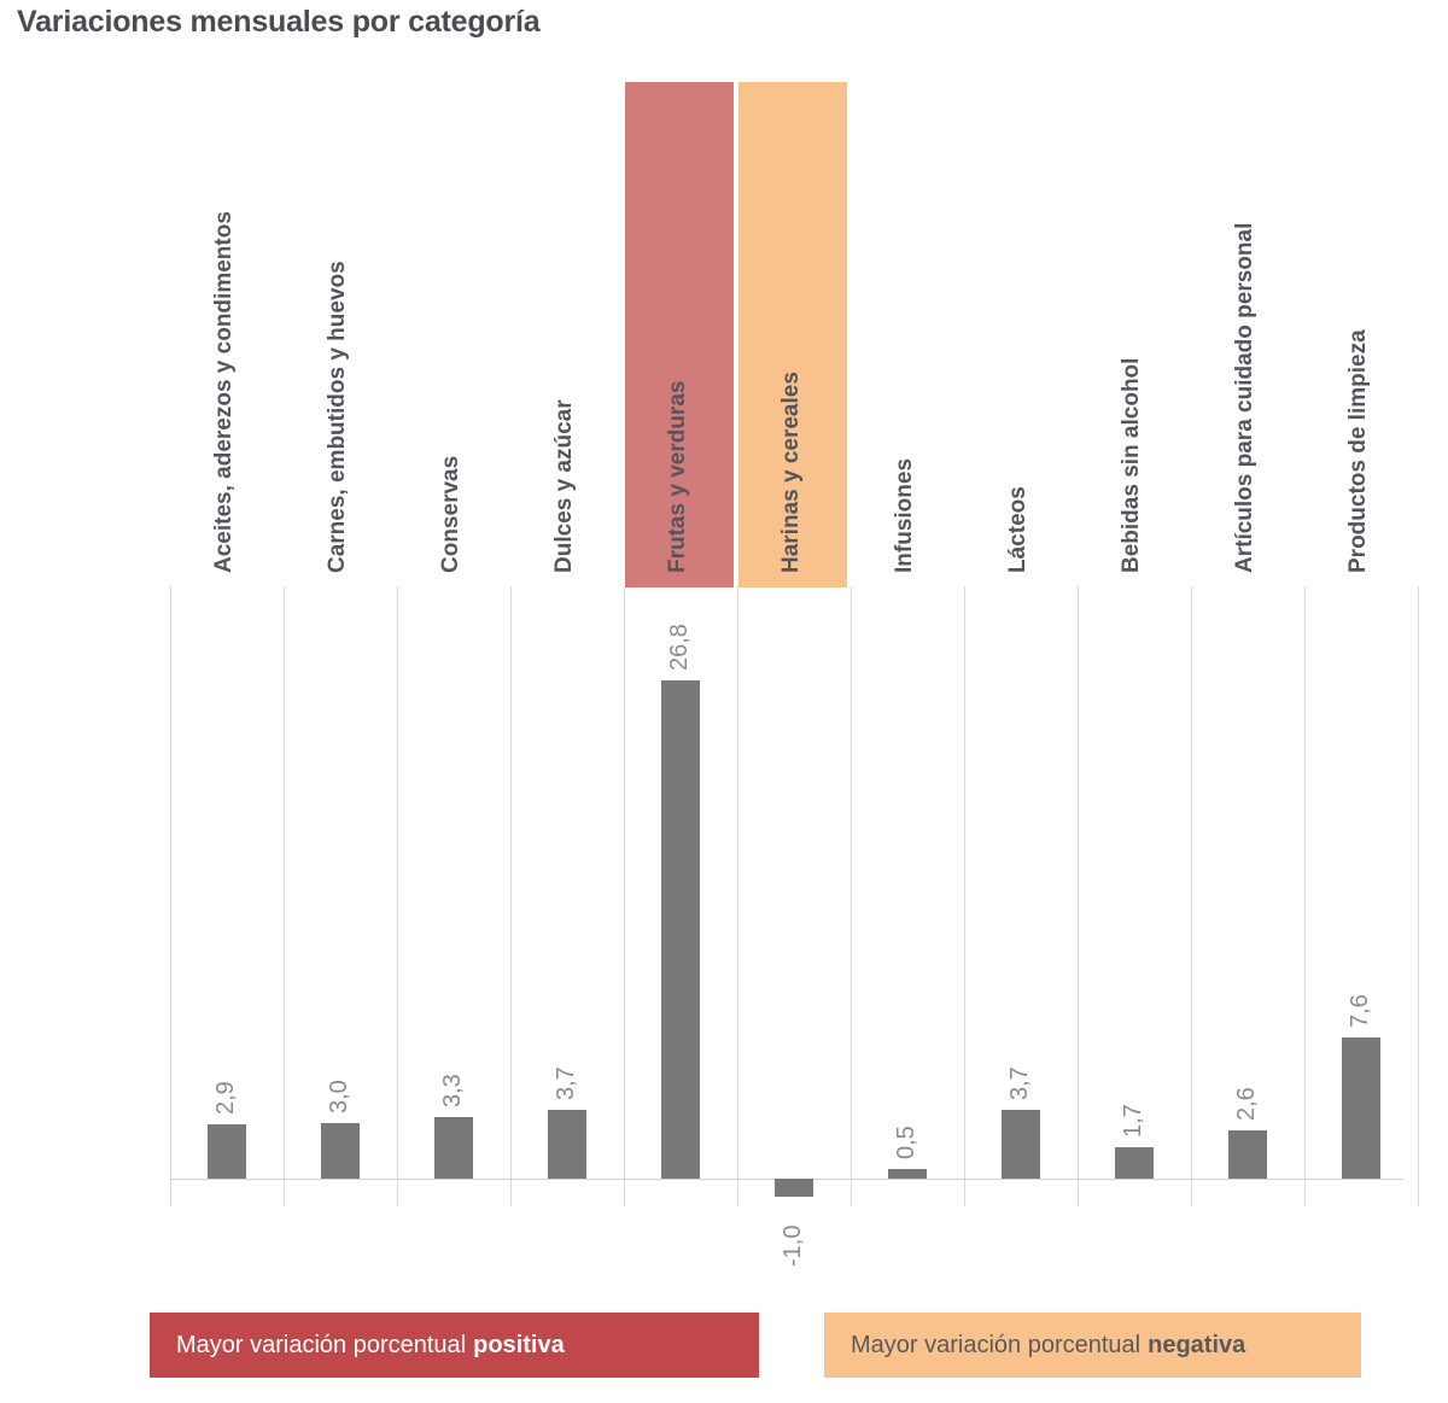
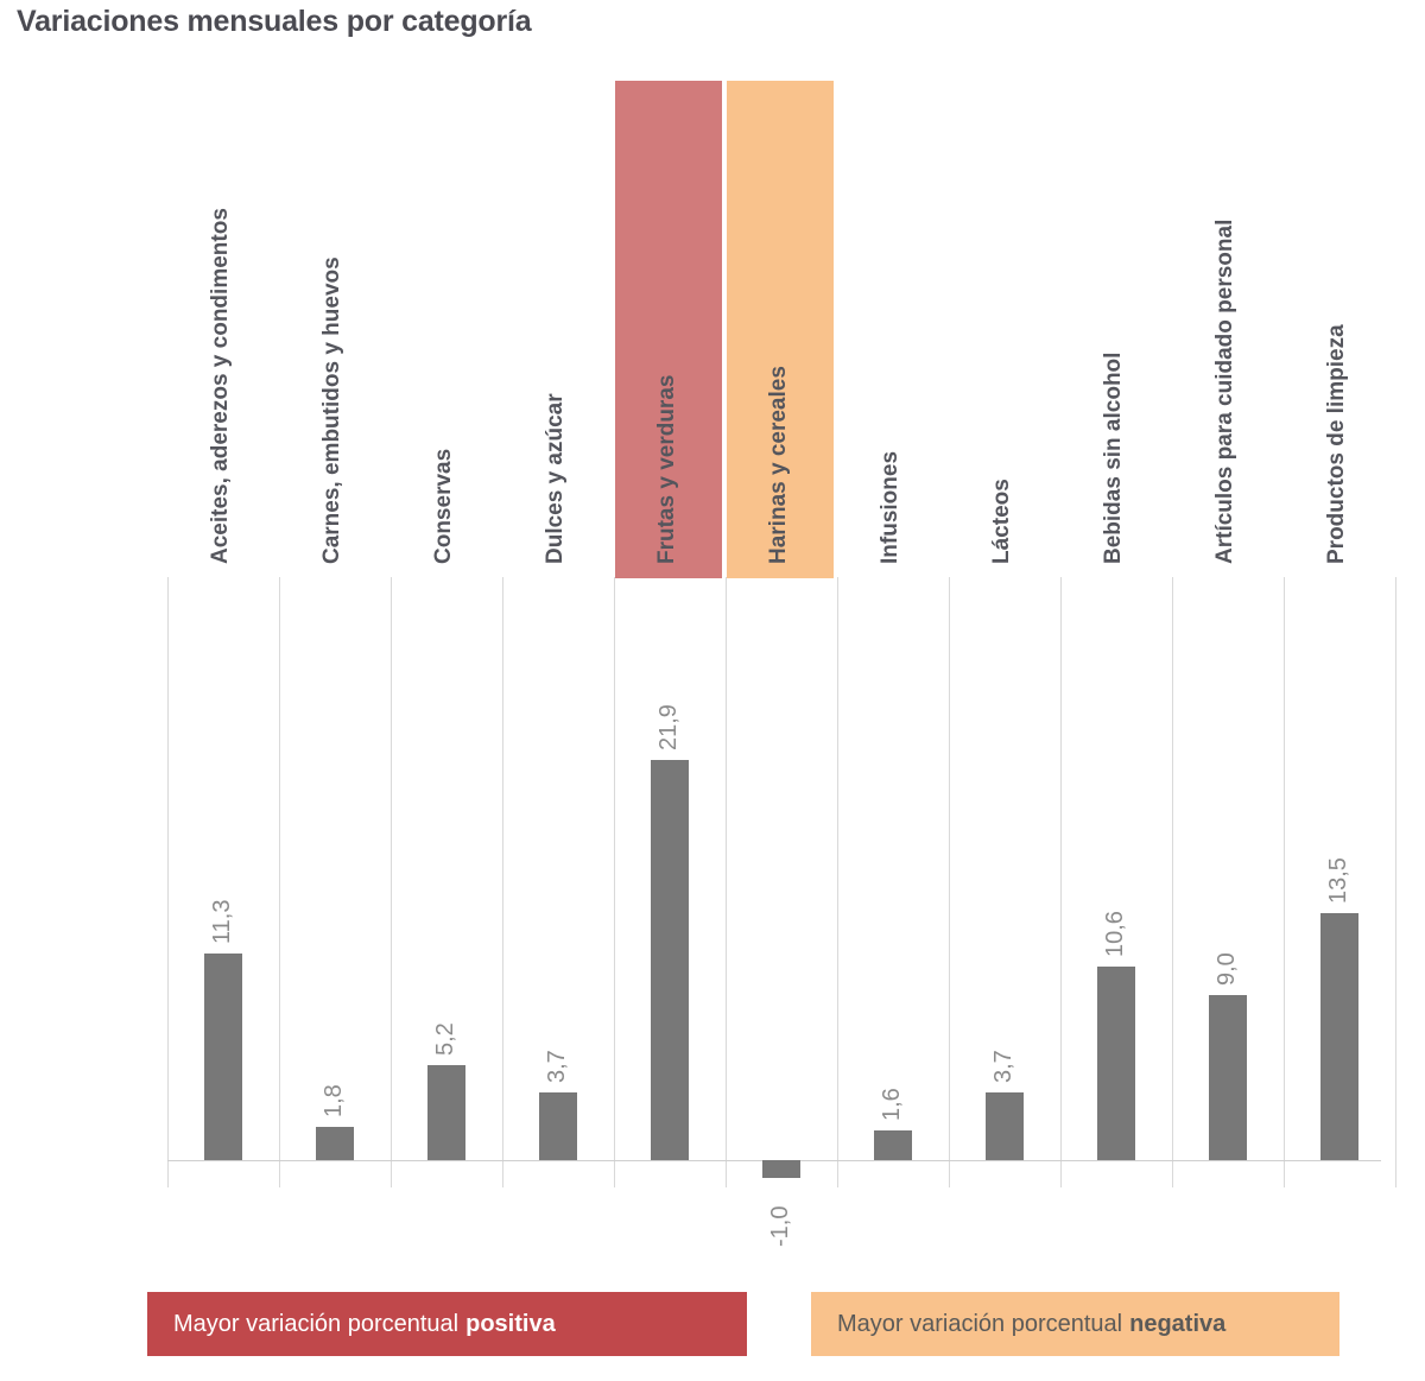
Aceites, aderezos y condimentos: 2,9 -> 11,3
Carnes, embutidos y huevos: 3,0 -> 1,8
Conservas: 3,3 -> 5,2
Frutas y verduras: 26,8 -> 21,9
Infusiones: 0,5 -> 1,6
Bebidas sin alcohol: 1,7 -> 10,6
Artículos para cuidado personal: 2,6 -> 9,0
Productos de limpieza: 7,6 -> 13,5
